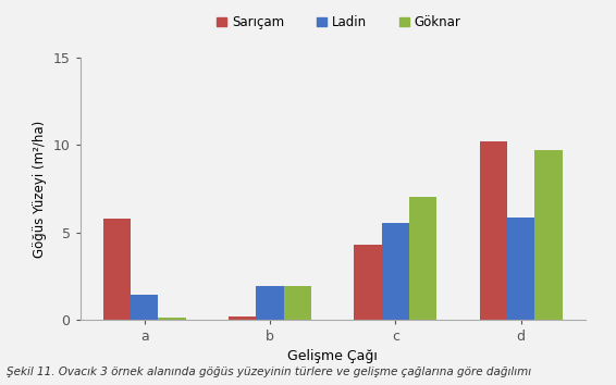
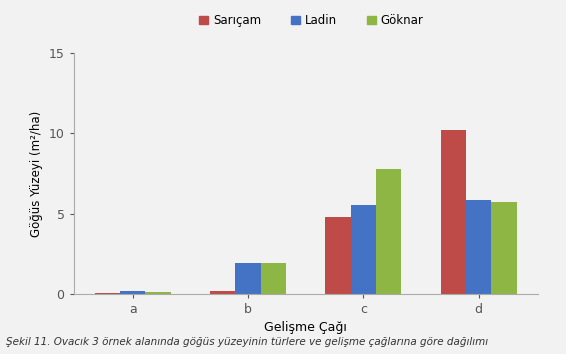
Sarıçam/a: 5.8 -> 0.1
Ladin/a: 1.4 -> 0.2
Sarıçam/c: 4.3 -> 4.8
Göknar/c: 7.0 -> 7.8
Göknar/d: 9.7 -> 5.7
